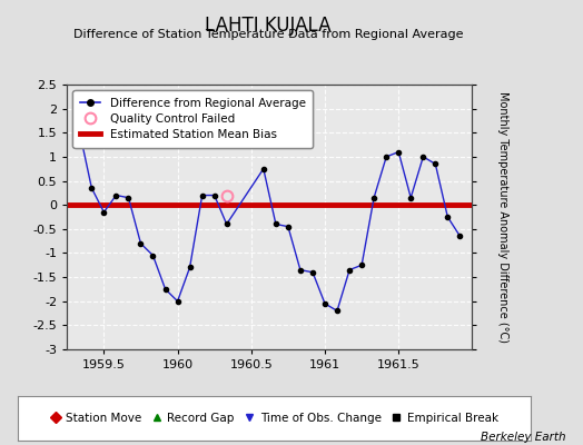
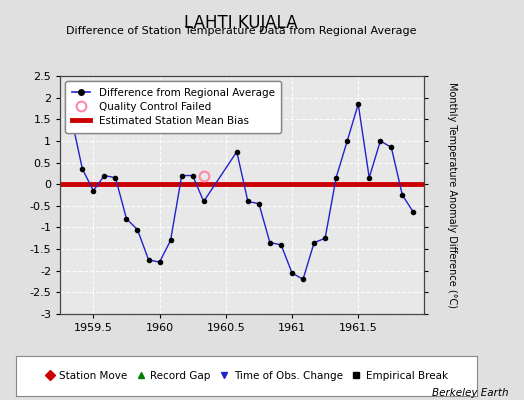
1960: -2.00 -> -1.80
1961.5: 1.10 -> 1.85
